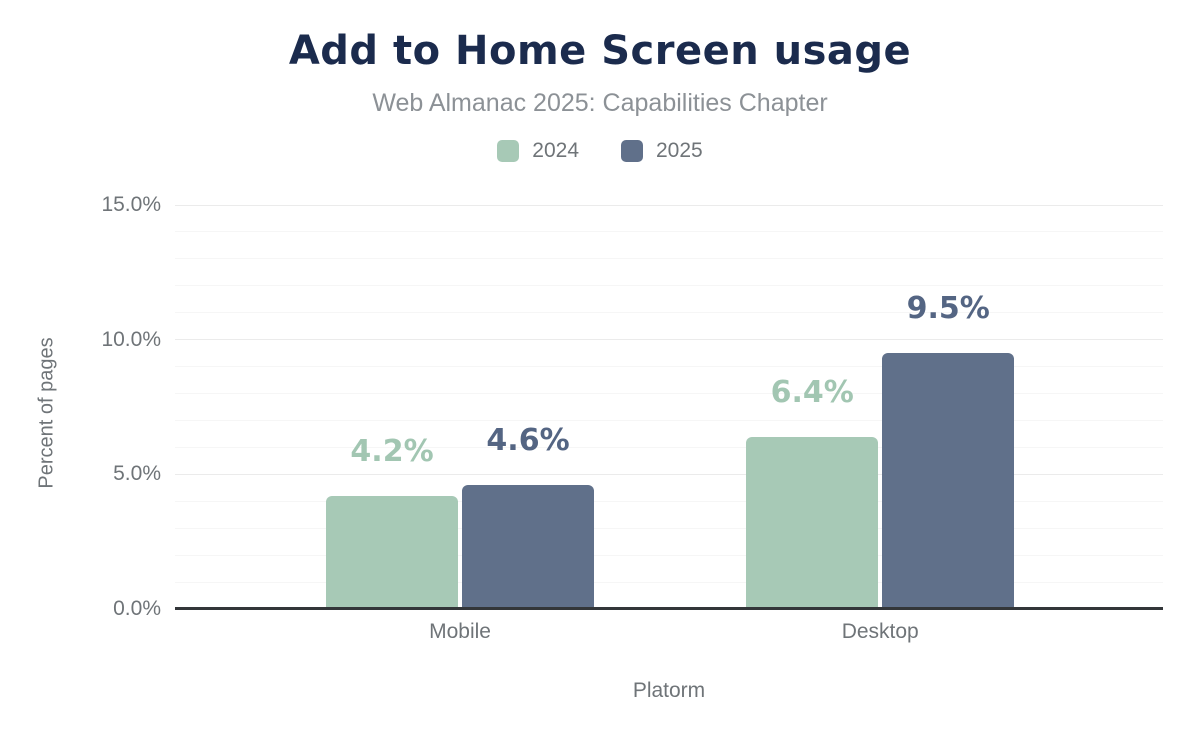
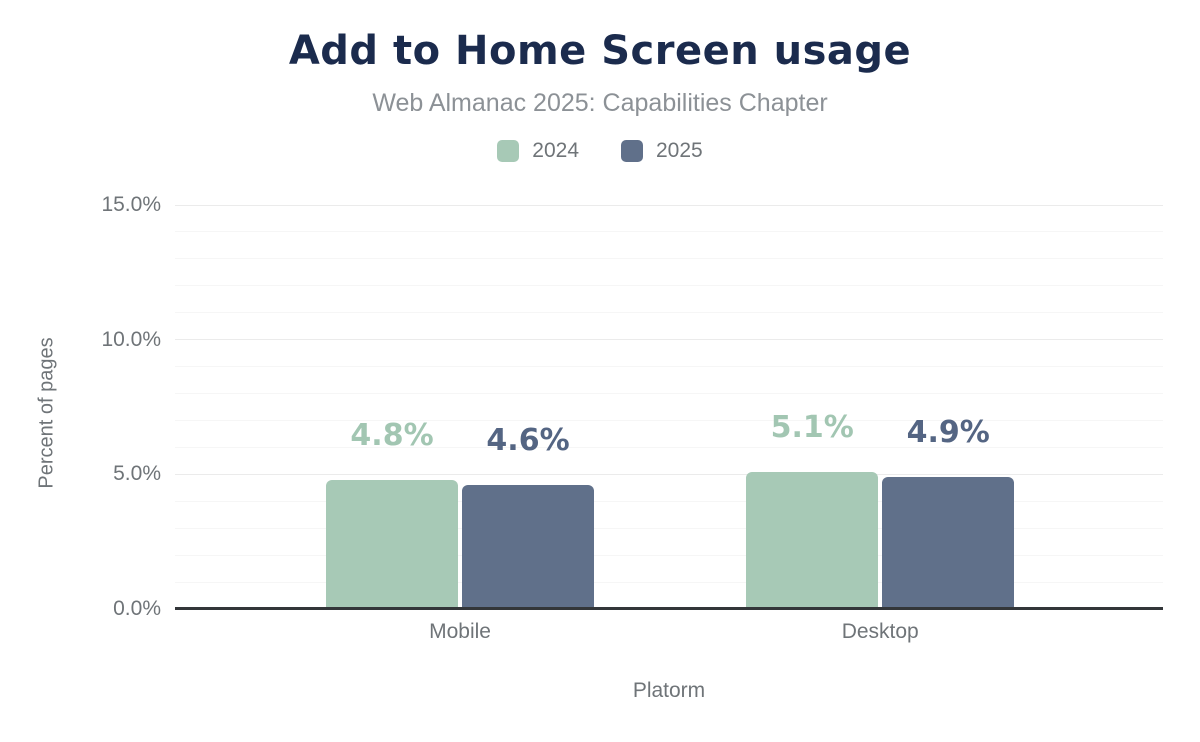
2024/Mobile: 4.2% -> 4.8%
2024/Desktop: 6.4% -> 5.1%
2025/Desktop: 9.5% -> 4.9%
